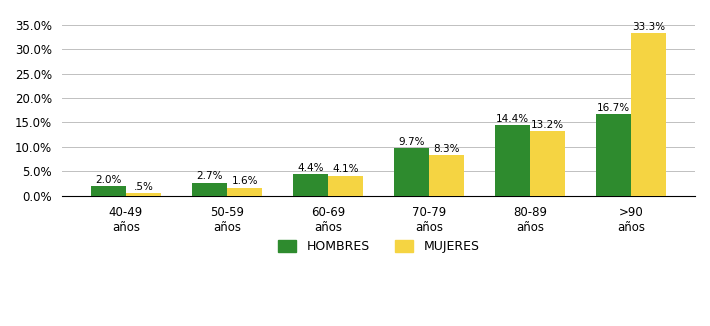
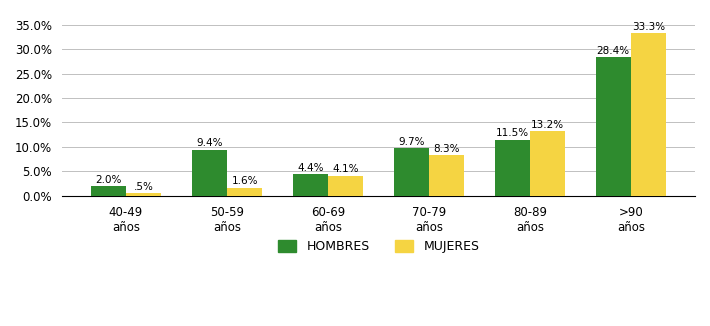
HOMBRES/50-59 años: 2.7% -> 9.4%
HOMBRES/80-89 años: 14.4% -> 11.5%
HOMBRES/>90 años: 16.7% -> 28.4%
